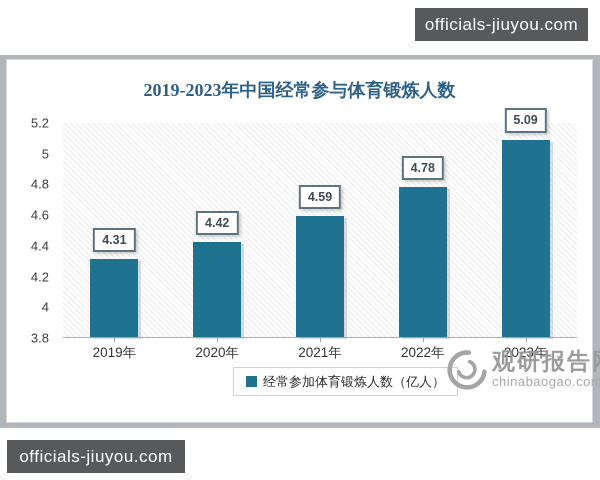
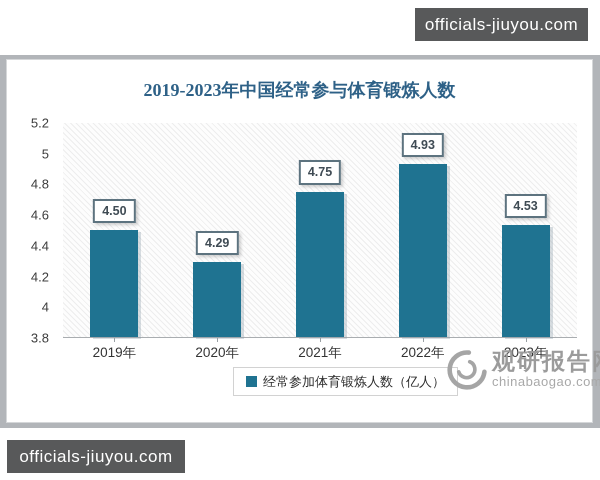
2019年: 4.31 -> 4.50
2020年: 4.42 -> 4.29
2021年: 4.59 -> 4.75
2022年: 4.78 -> 4.93
2023年: 5.09 -> 4.53
